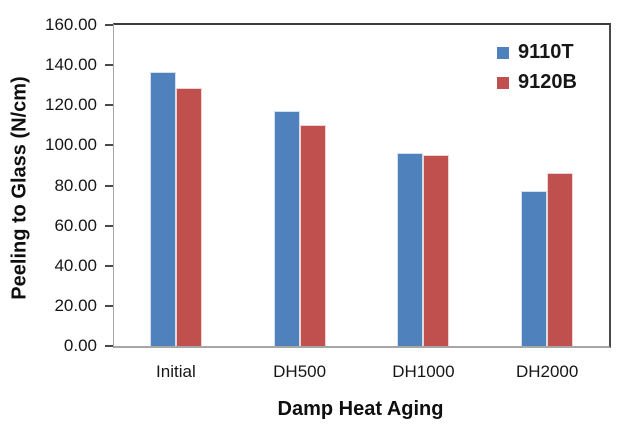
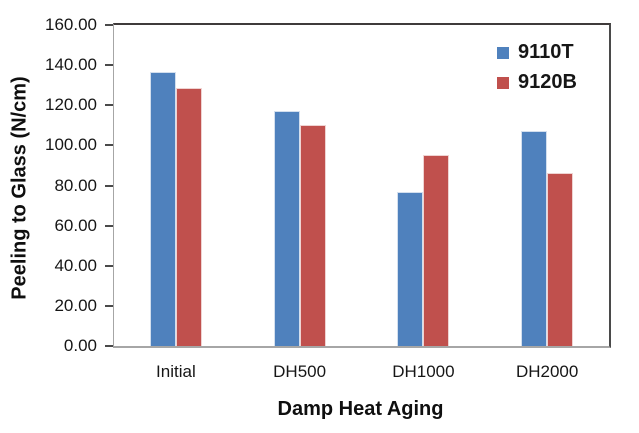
9110T/DH1000: 96 -> 77
9110T/DH2000: 78 -> 107
